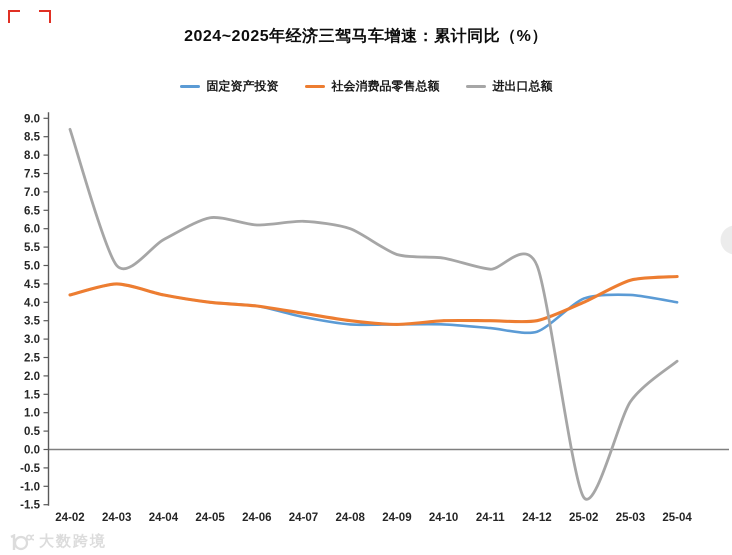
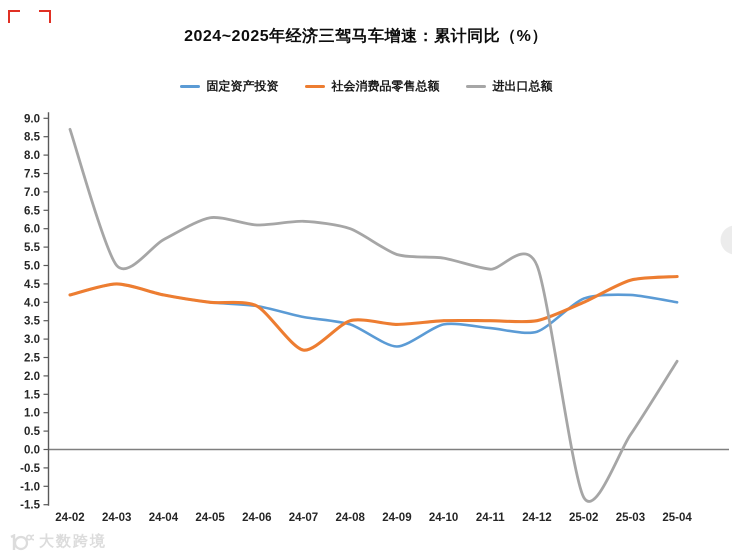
社会消费品零售总额/24-07: 3.7 -> 2.7
固定资产投资/24-09: 3.4 -> 2.8
进出口总额/25-03: 1.3 -> 0.4
